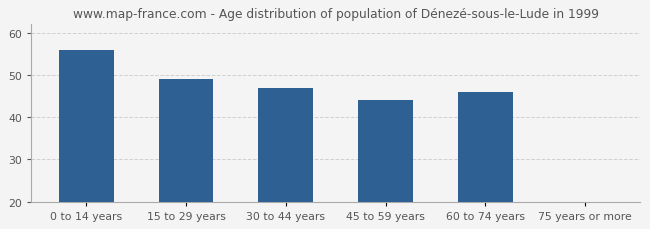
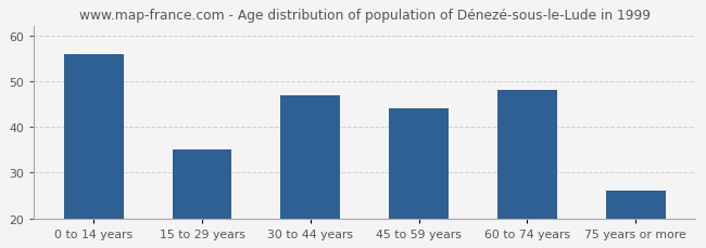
15 to 29 years: 49 -> 35
60 to 74 years: 46 -> 48
75 years or more: 20 -> 26
